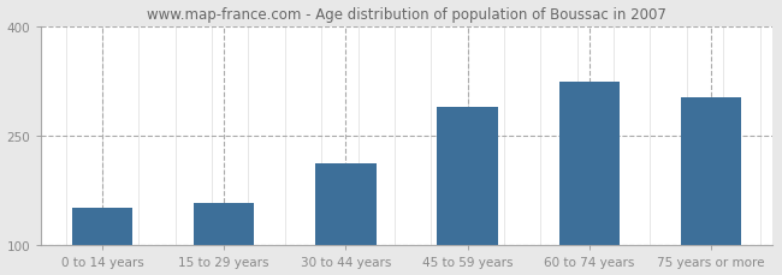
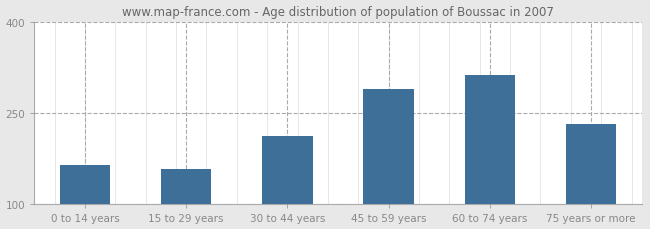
0 to 14 years: 152 -> 164
60 to 74 years: 323 -> 312
75 years or more: 302 -> 232
